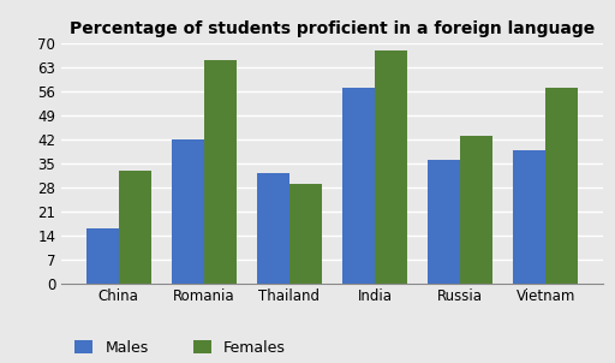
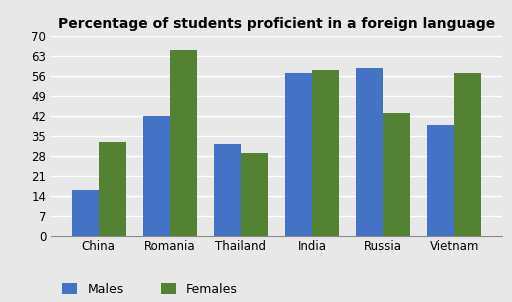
Females/India: 68 -> 58
Males/Russia: 36 -> 59
